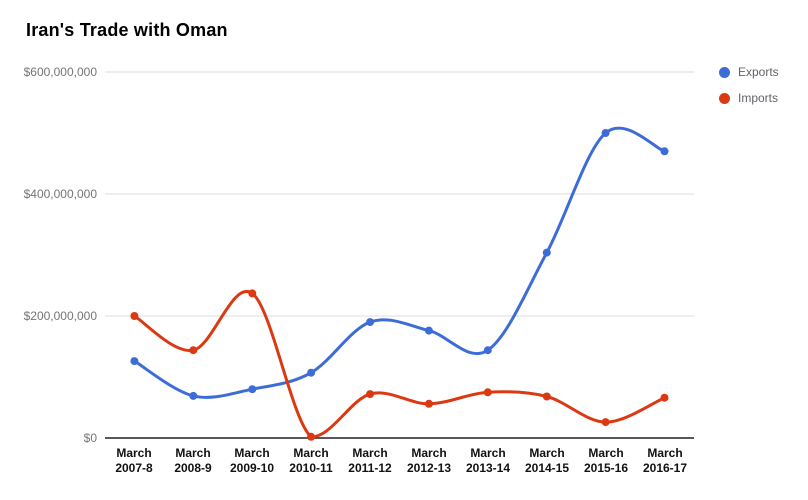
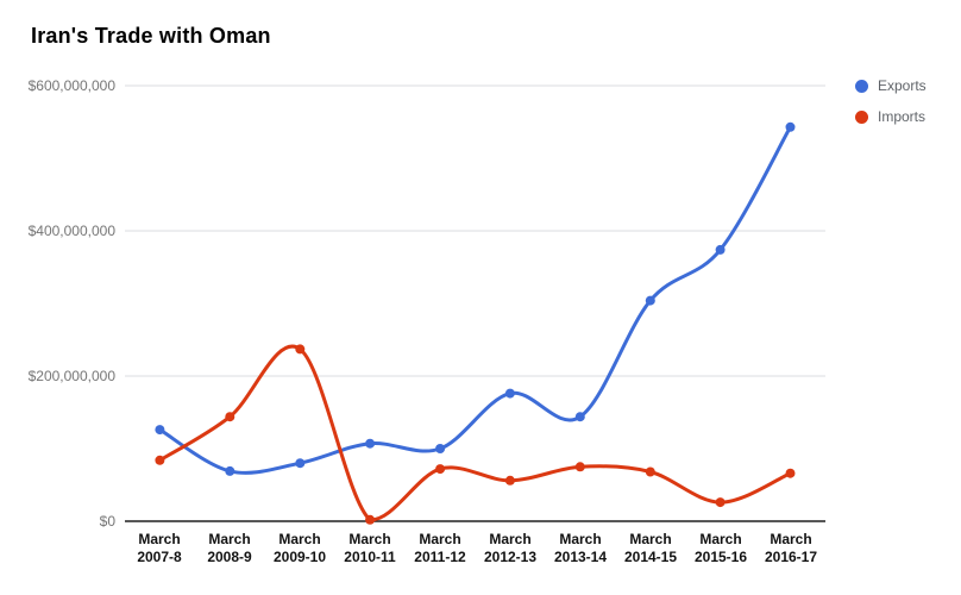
Imports/March 2007-8: $200000000 -> $80000000
Exports/March 2011-12: $190000000 -> $100000000
Exports/March 2015-16: $500000000 -> $370000000
Exports/March 2016-17: $470000000 -> $540000000
